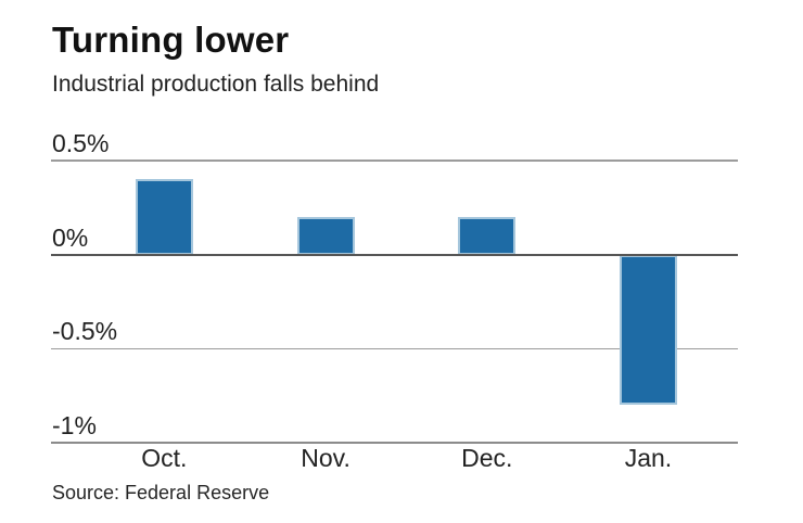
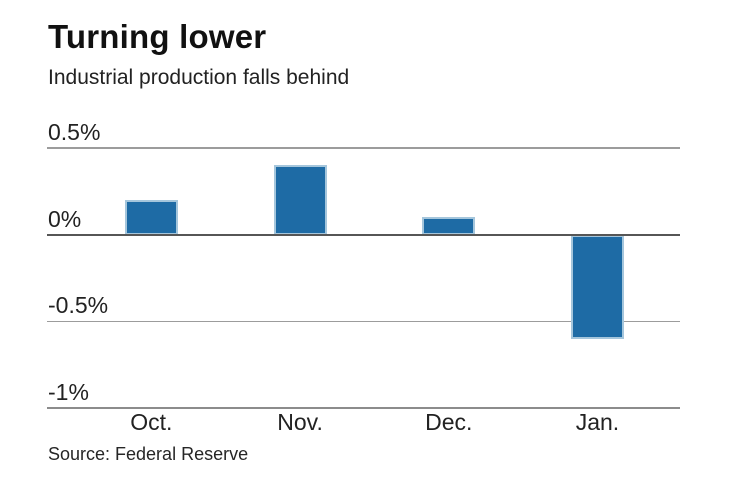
Oct.: 0.4% -> 0.2%
Nov.: 0.2% -> 0.4%
Dec.: 0.2% -> 0.1%
Jan.: -0.8% -> -0.6%
